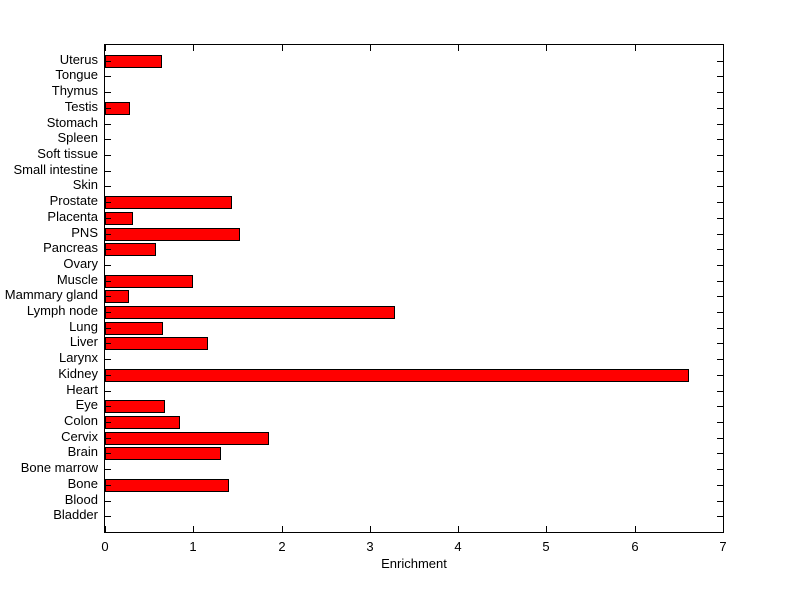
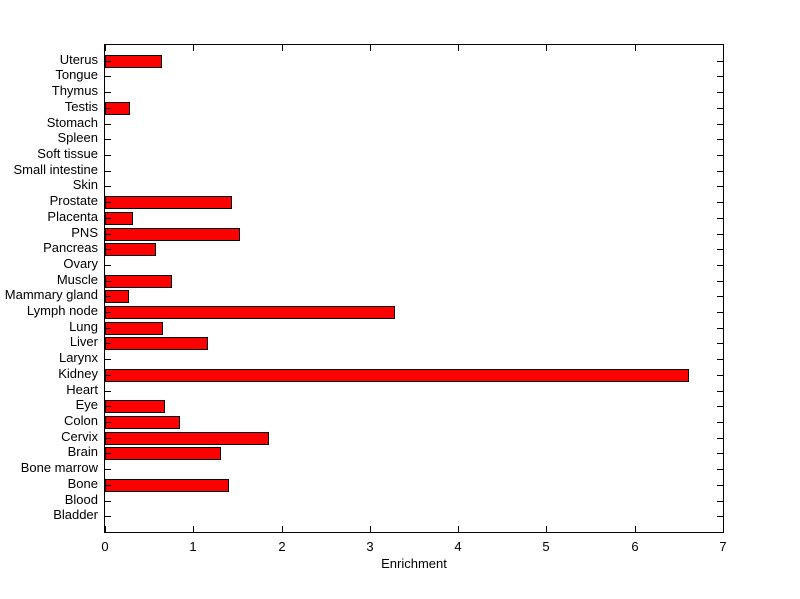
Muscle: 1.0 -> 0.8
